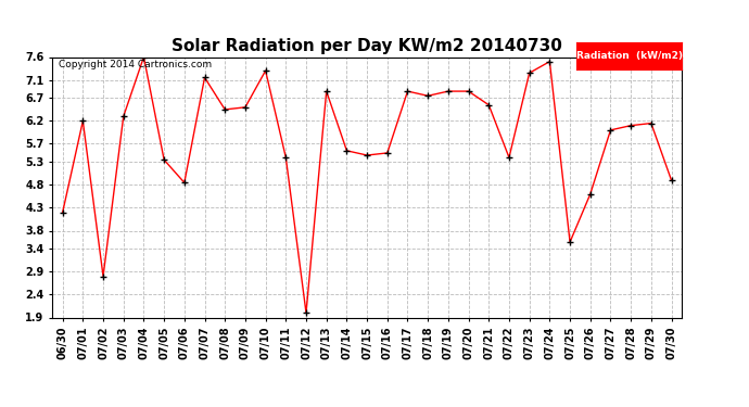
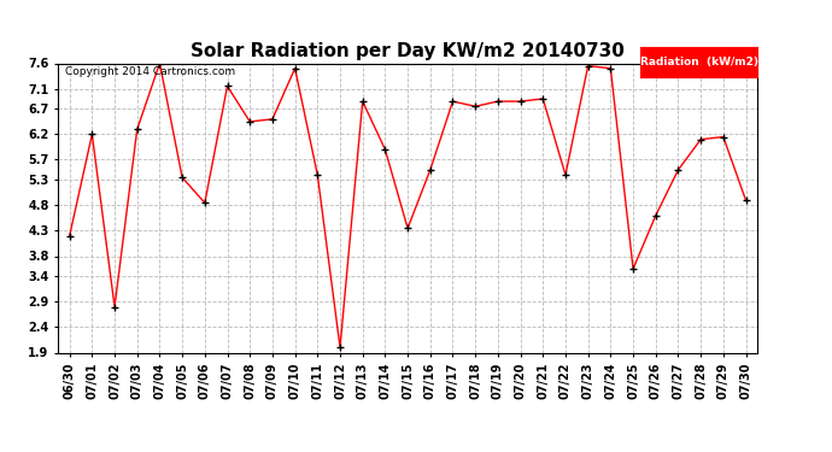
07/10: 7.30 -> 7.50
07/14: 5.55 -> 5.90
07/15: 5.45 -> 4.35
07/21: 6.55 -> 6.90
07/23: 7.25 -> 7.55
07/27: 6.00 -> 5.50
